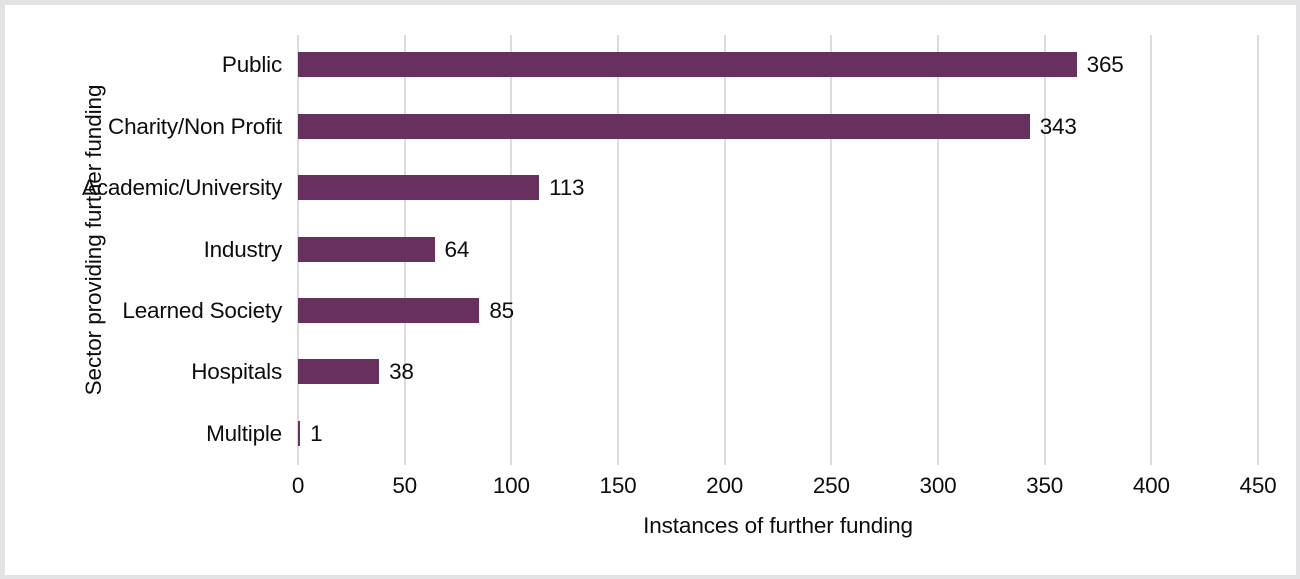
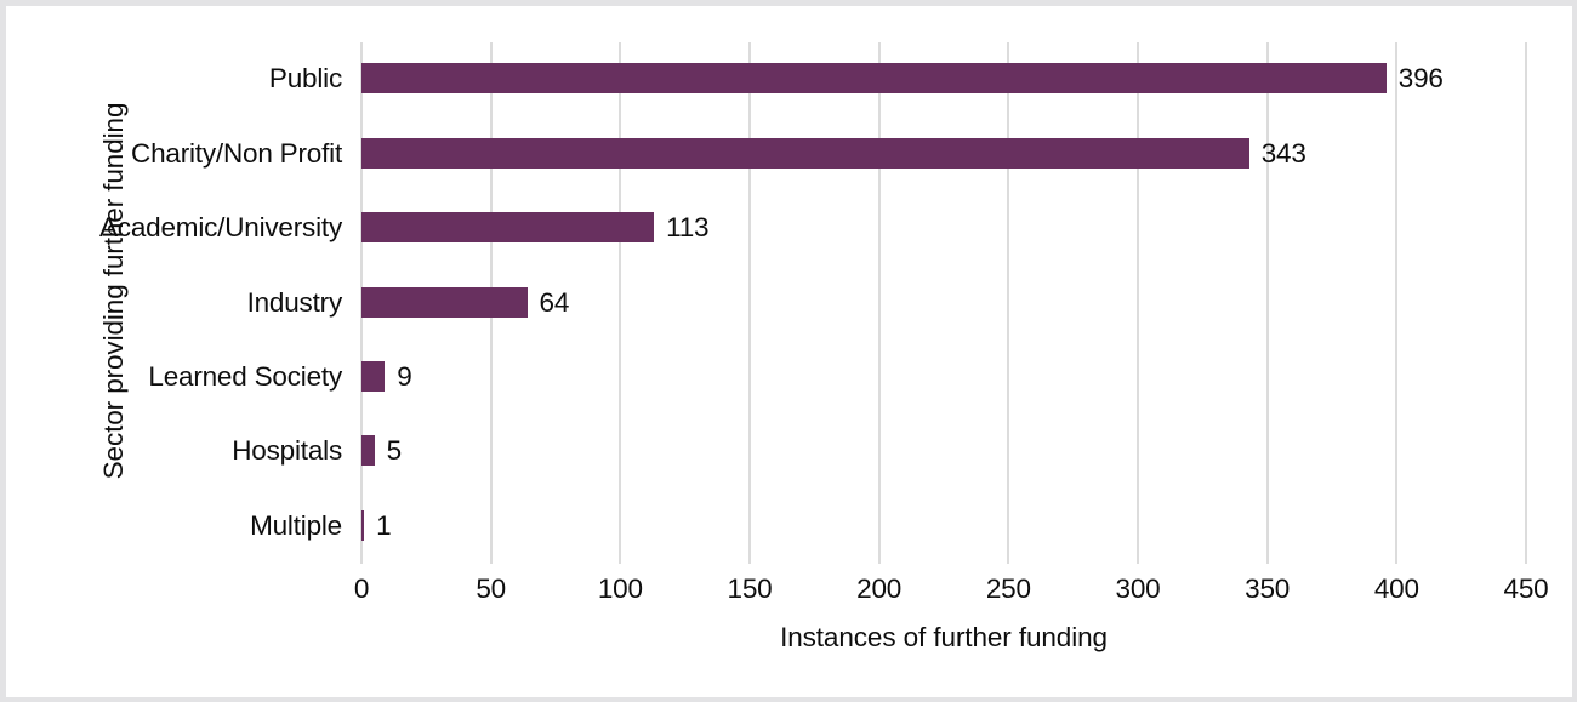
Public: 365 -> 396
Learned Society: 85 -> 9
Hospitals: 38 -> 5
